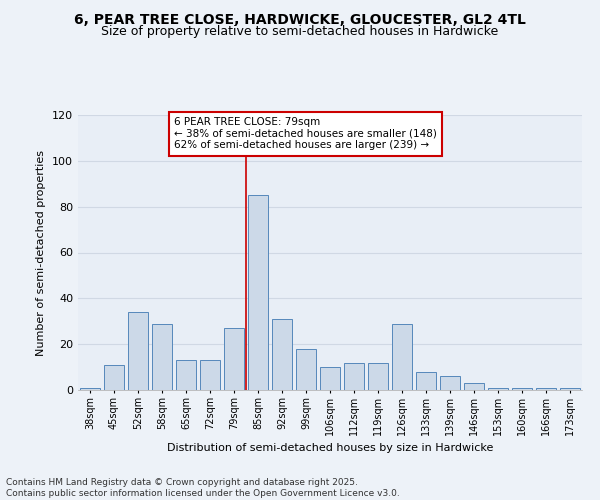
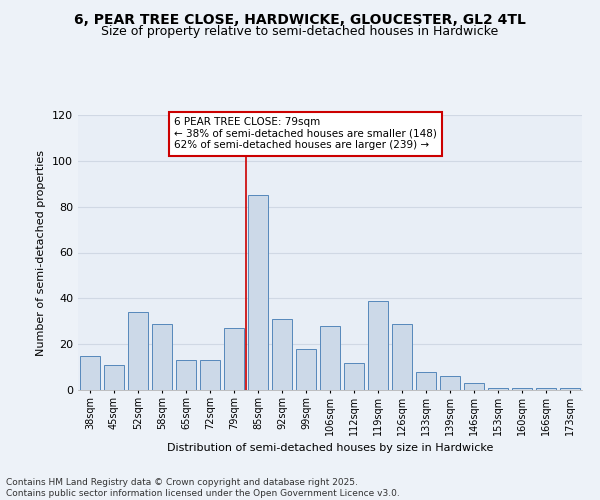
38sqm: 1 -> 15
106sqm: 10 -> 28
119sqm: 12 -> 39
